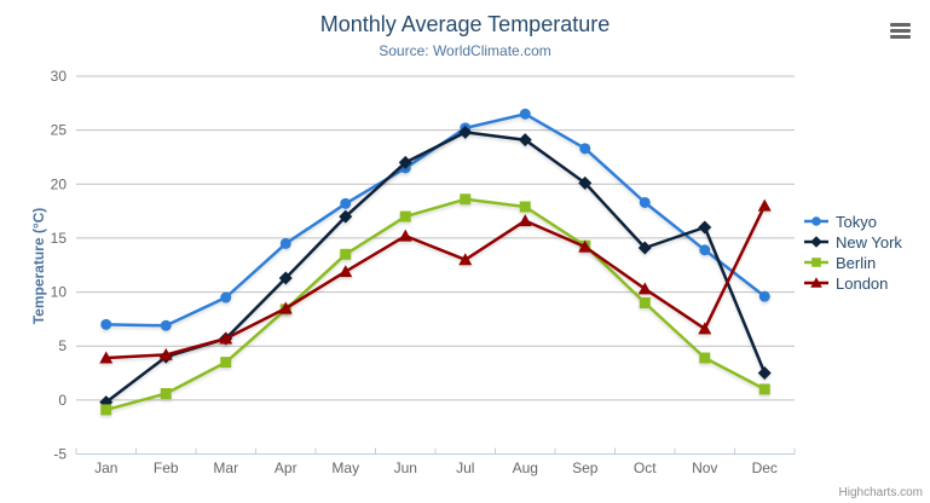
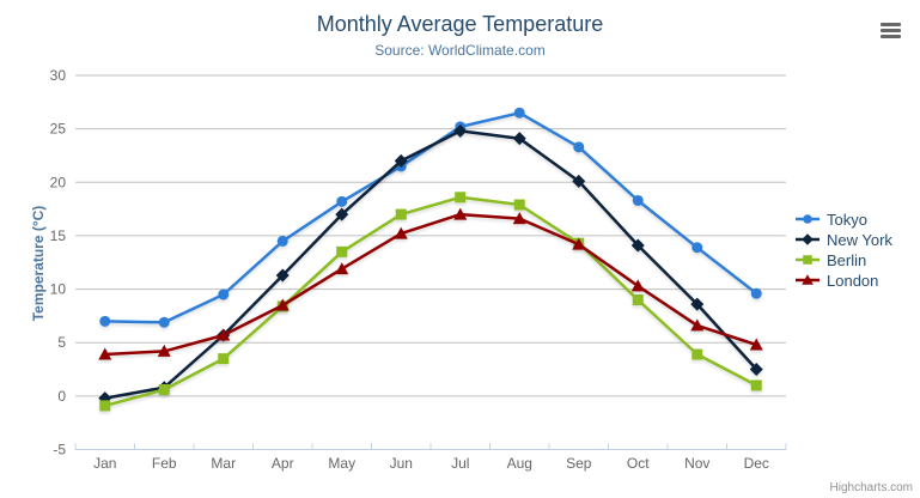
New York/Feb: 4 -> 1
London/Jul: 13 -> 17
New York/Nov: 16 -> 9
London/Dec: 18 -> 5
